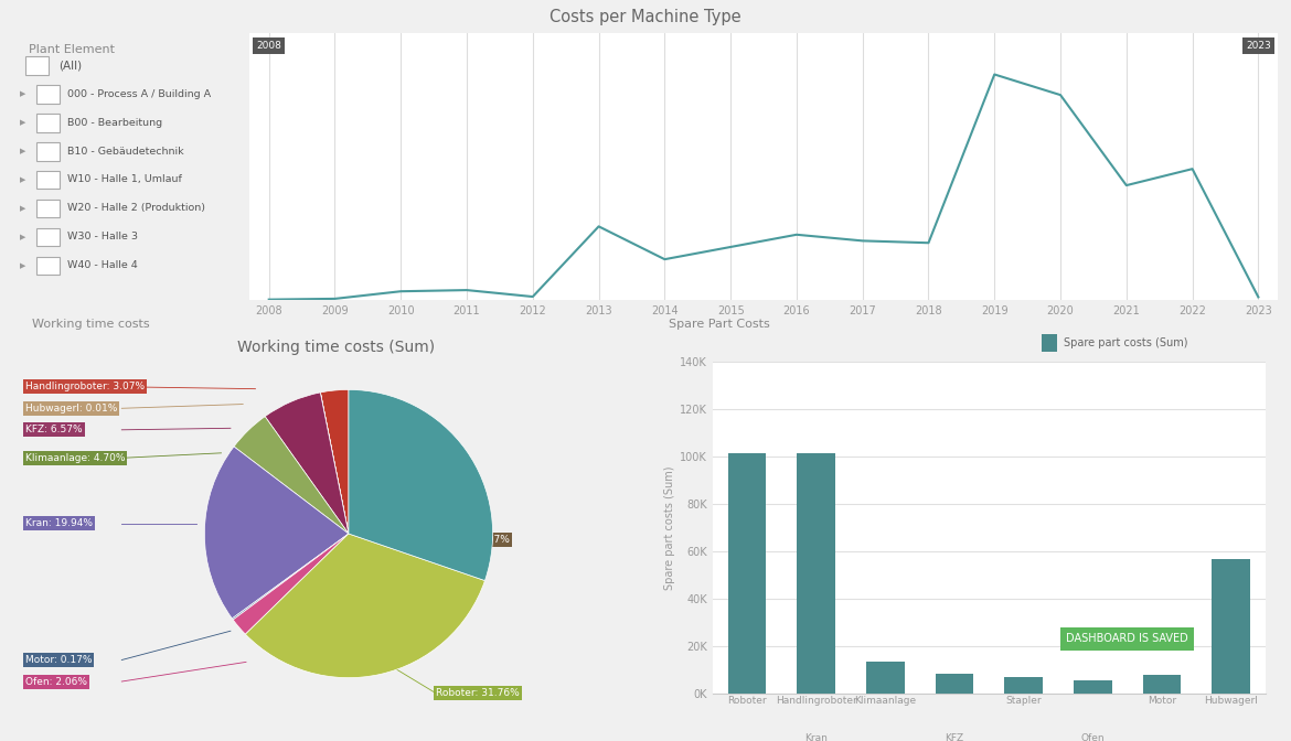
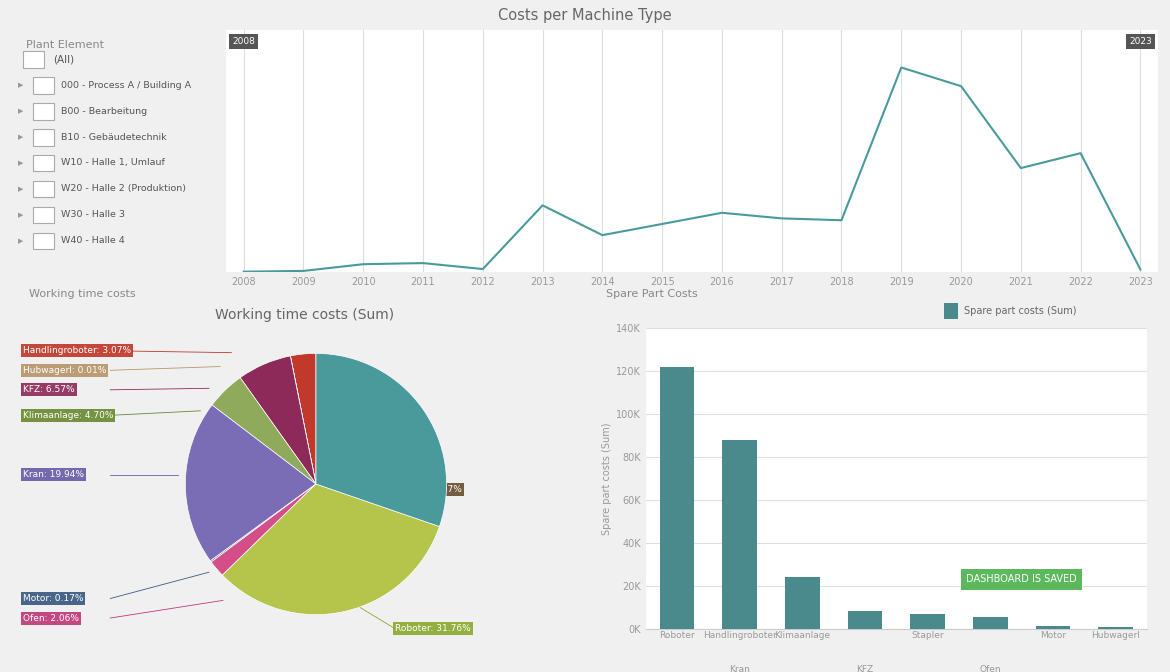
Roboter: 101.5K -> 122.0K
Handlingroboter: 101.5K -> 88.0K
Klimaanlage: 13.5K -> 24.0K
Motor: 7.5K -> 1.2K
Hubwagerl: 56.5K -> 0.8K
